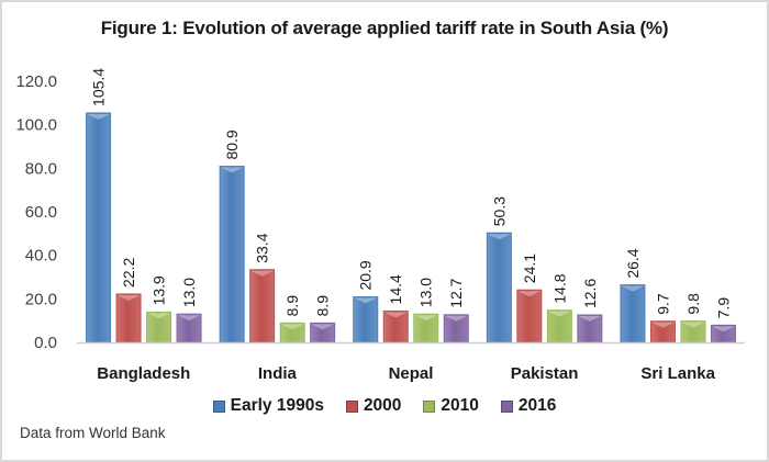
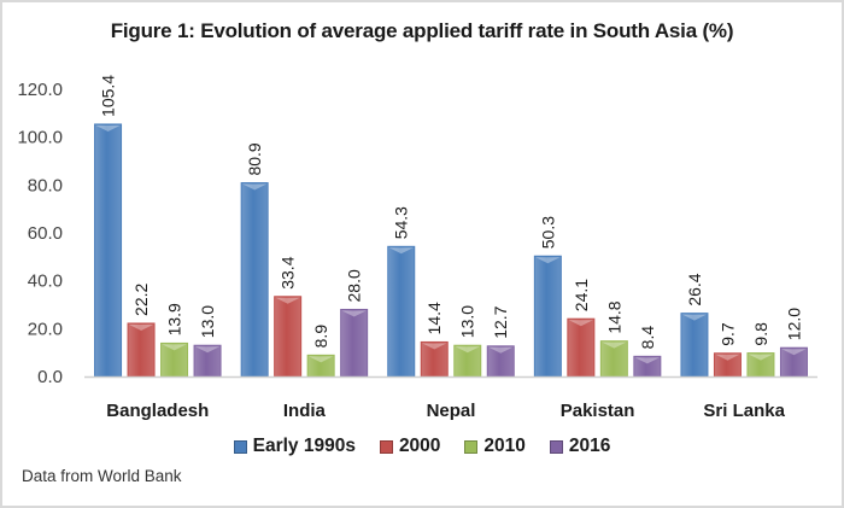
2016/India: 8.9 -> 28.0
Early 1990s/Nepal: 20.9 -> 54.3
2016/Pakistan: 12.6 -> 8.4
2016/Sri Lanka: 7.9 -> 12.0
